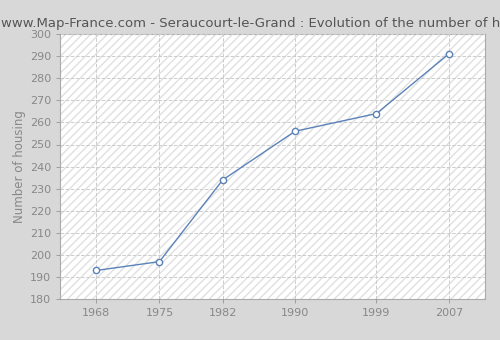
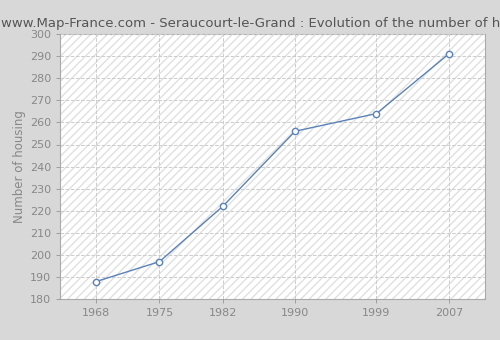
1968: 193 -> 188
1982: 234 -> 222
